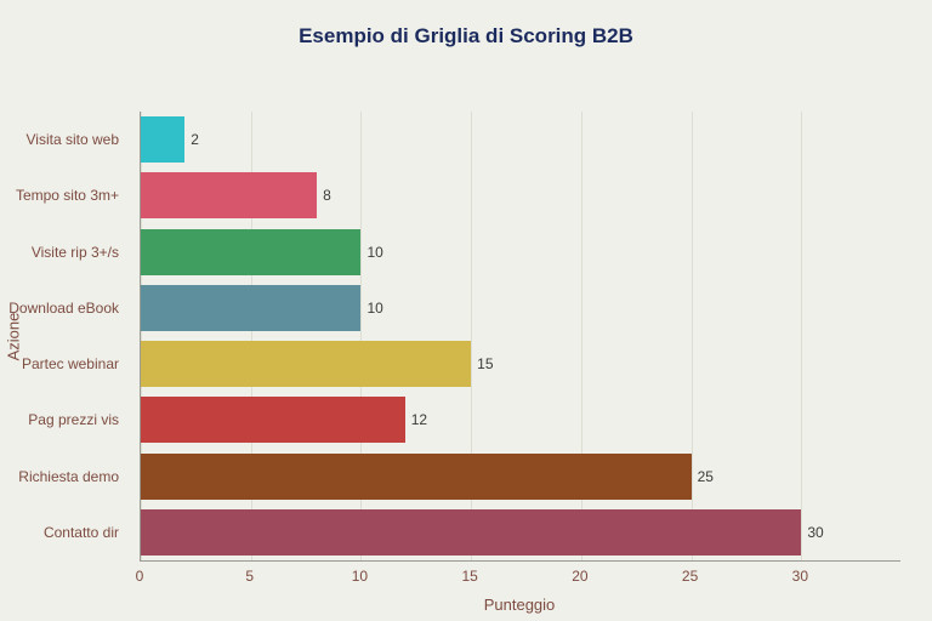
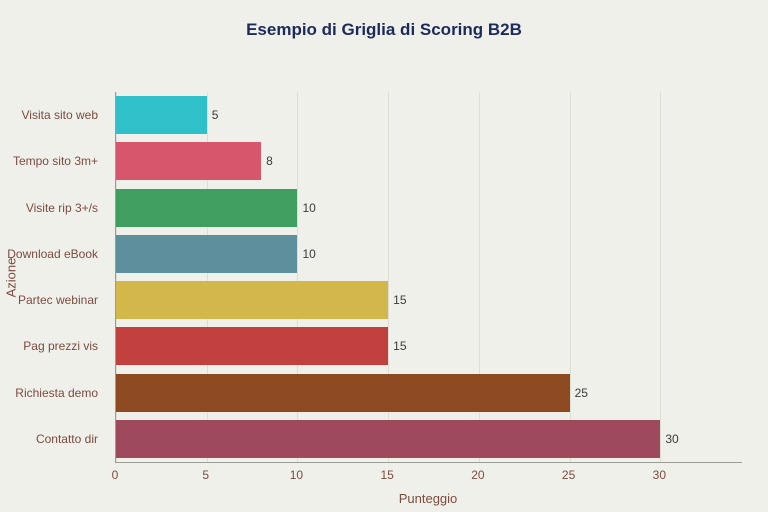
Visita sito web: 2 -> 5
Pag prezzi vis: 12 -> 15
